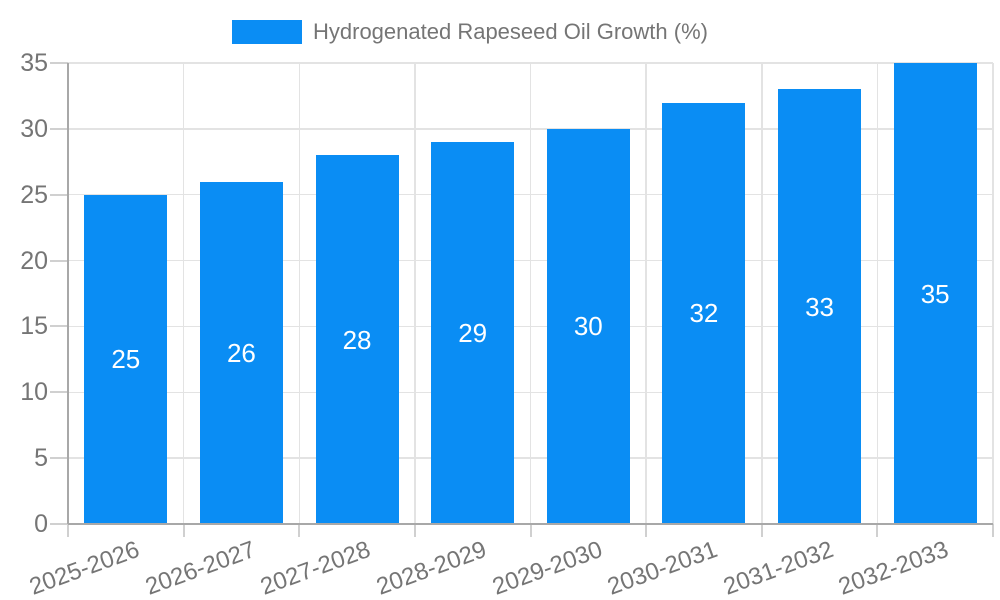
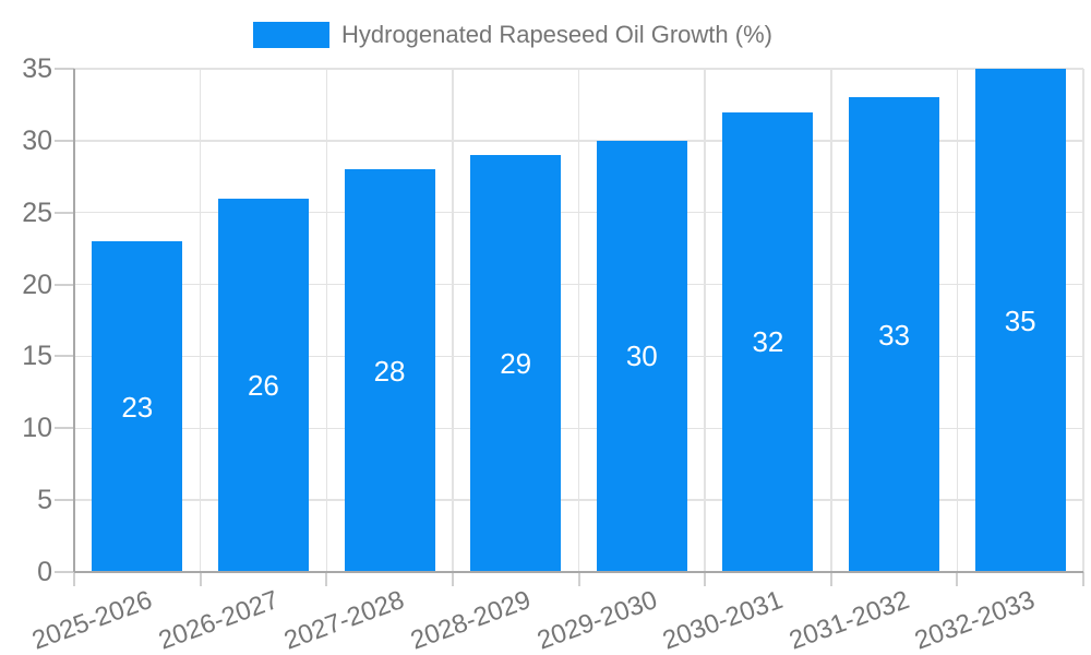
2025-2026: 25 -> 23
